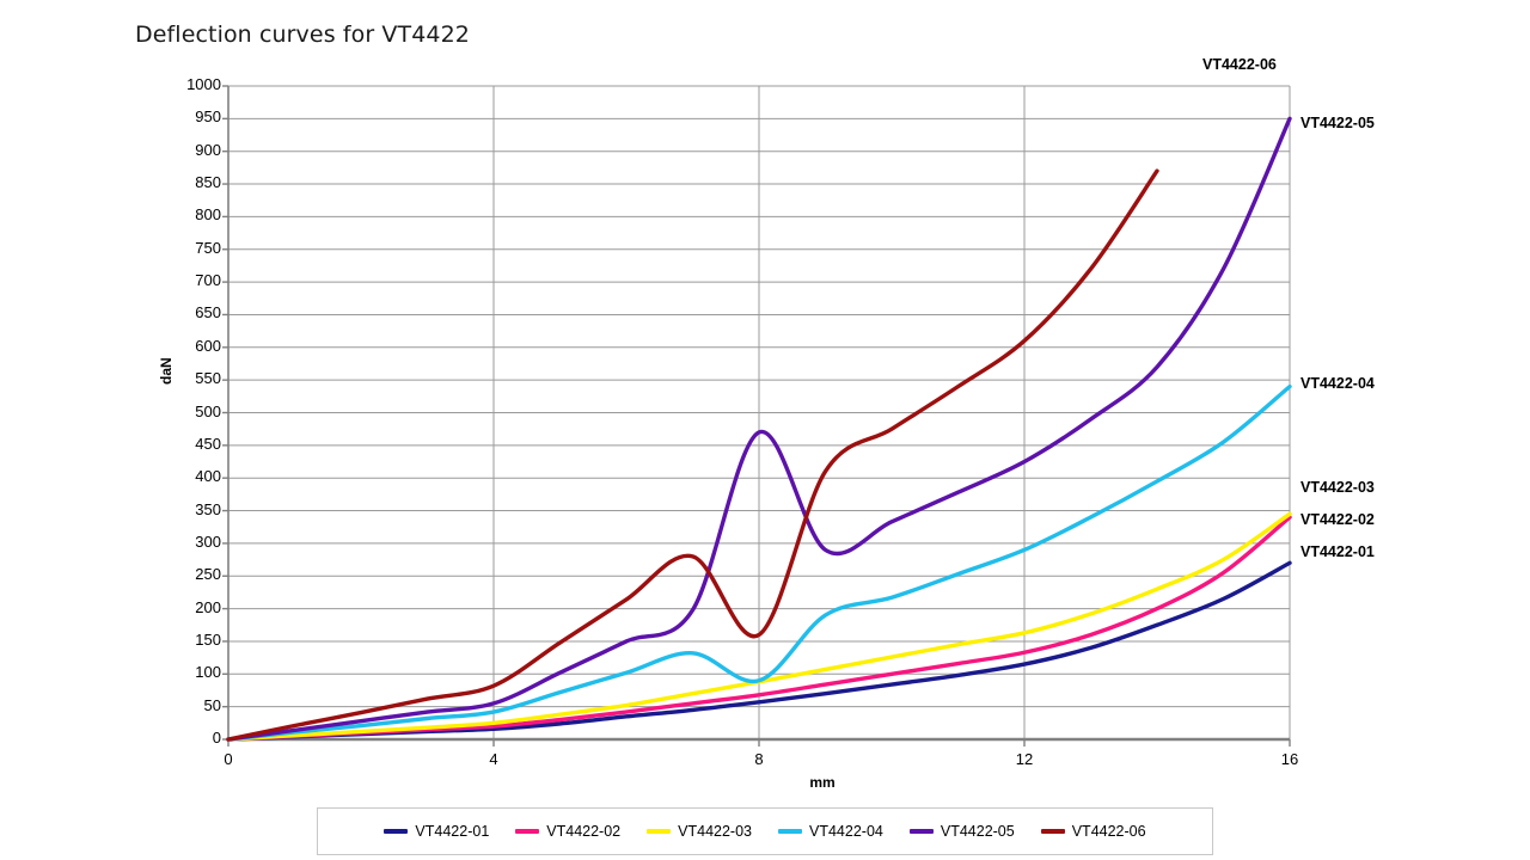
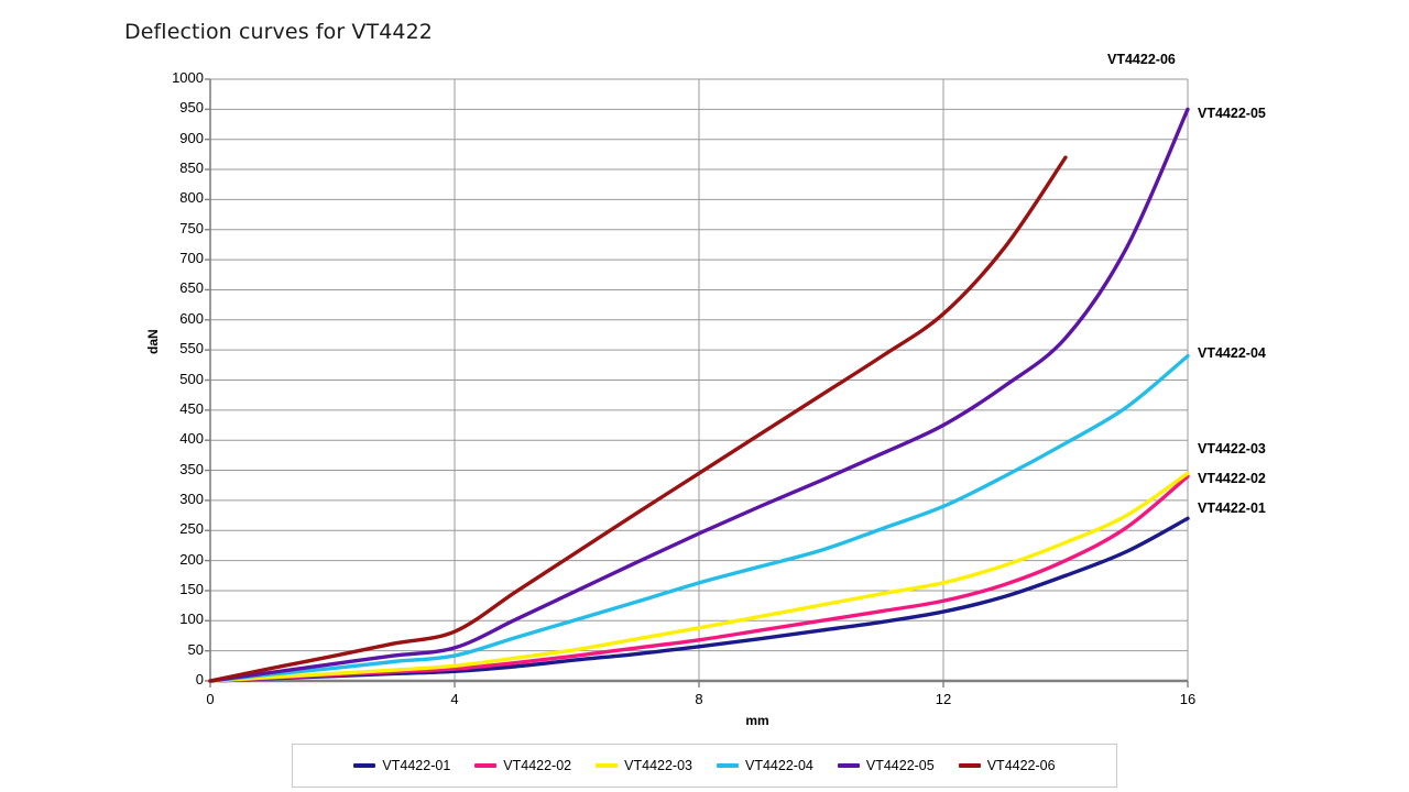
VT4422-04/8: 90 -> 160
VT4422-05/8: 470 -> 240
VT4422-06/8: 160 -> 340
